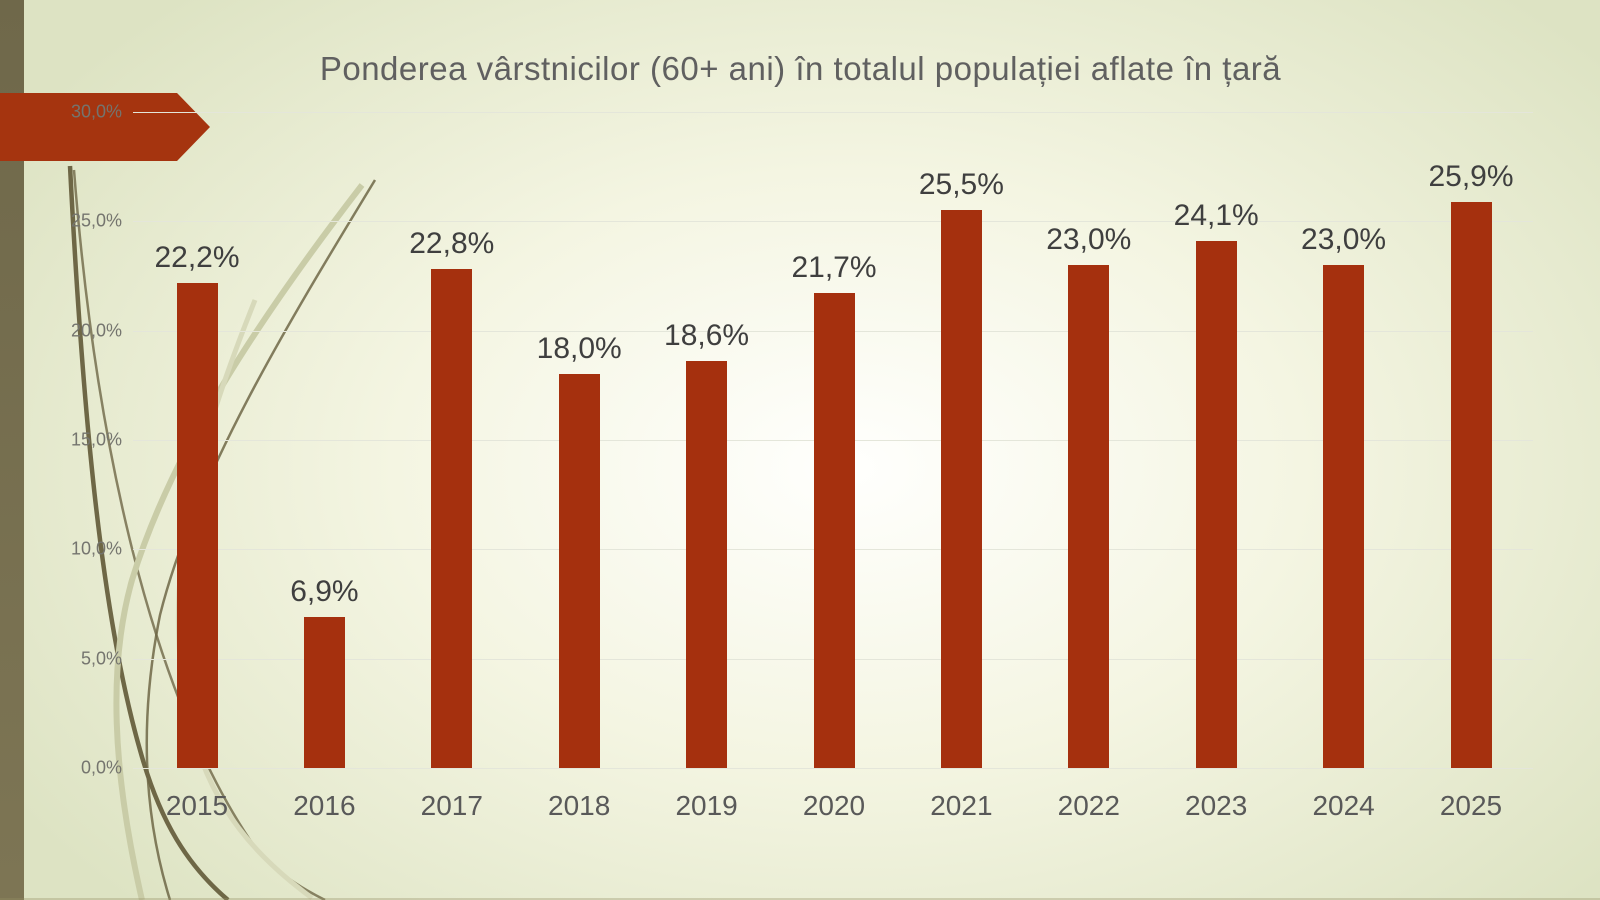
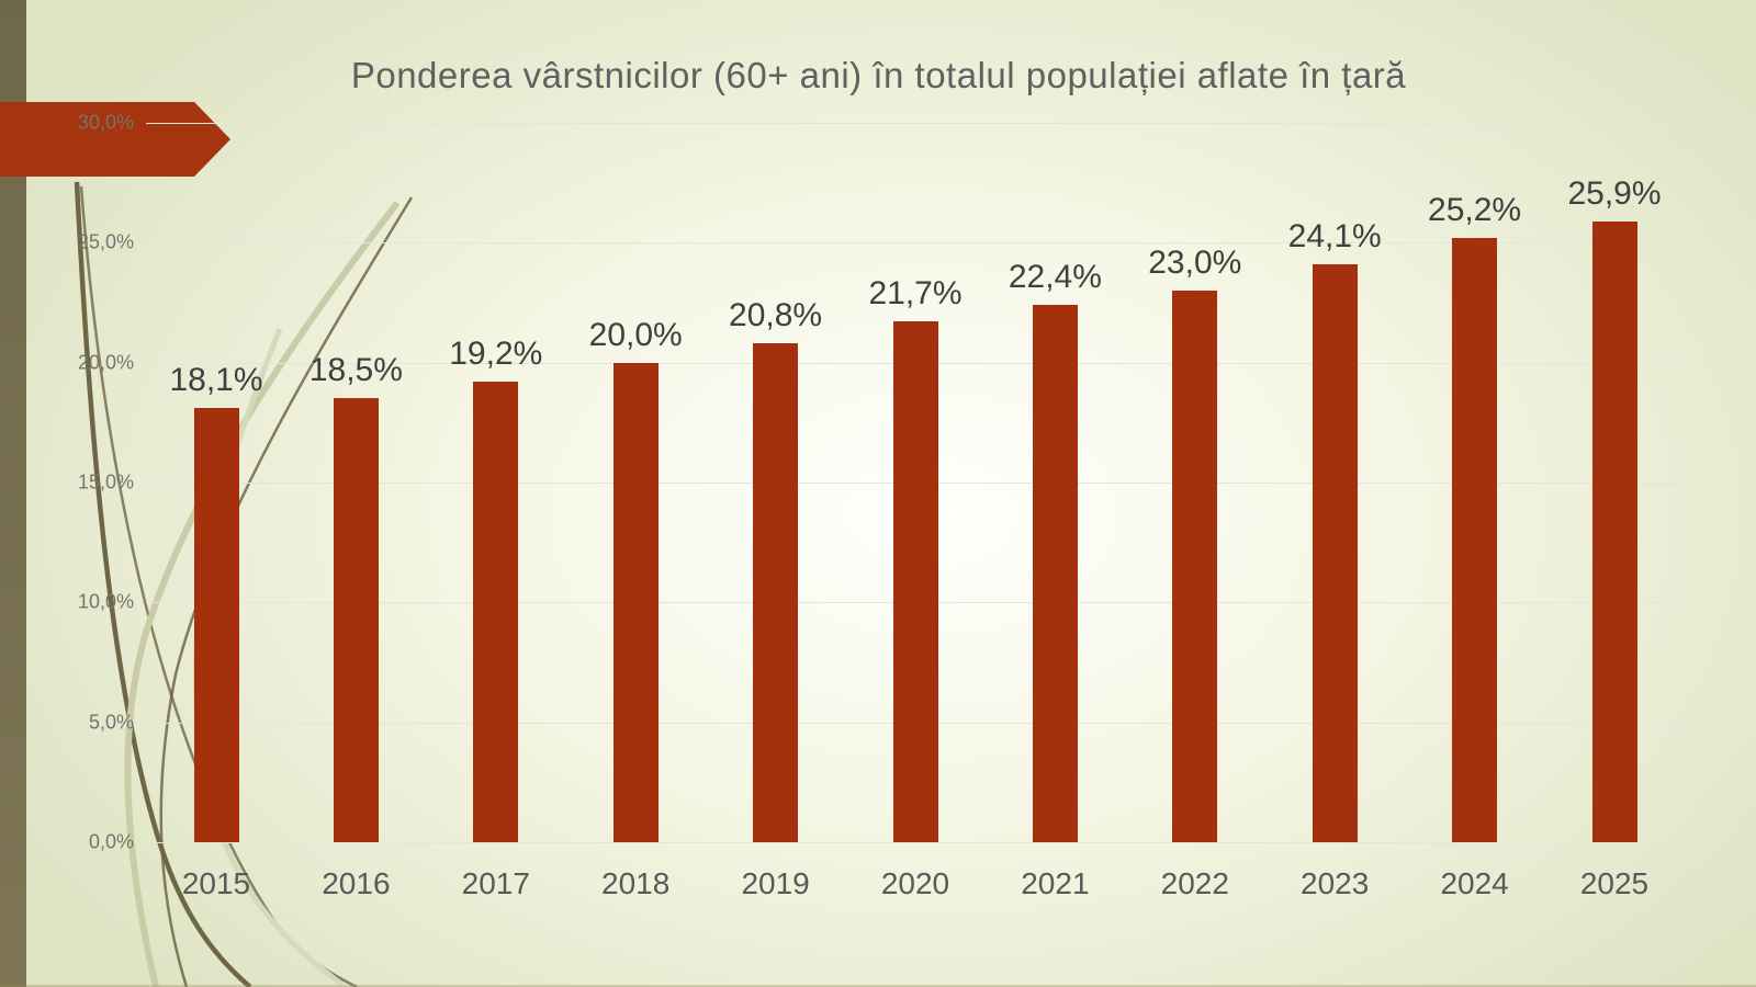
2015: 22,2% -> 18,1%
2016: 6,9% -> 18,5%
2017: 22,8% -> 19,2%
2018: 18,0% -> 20,0%
2019: 18,6% -> 20,8%
2021: 25,5% -> 22,4%
2024: 23,0% -> 25,2%
